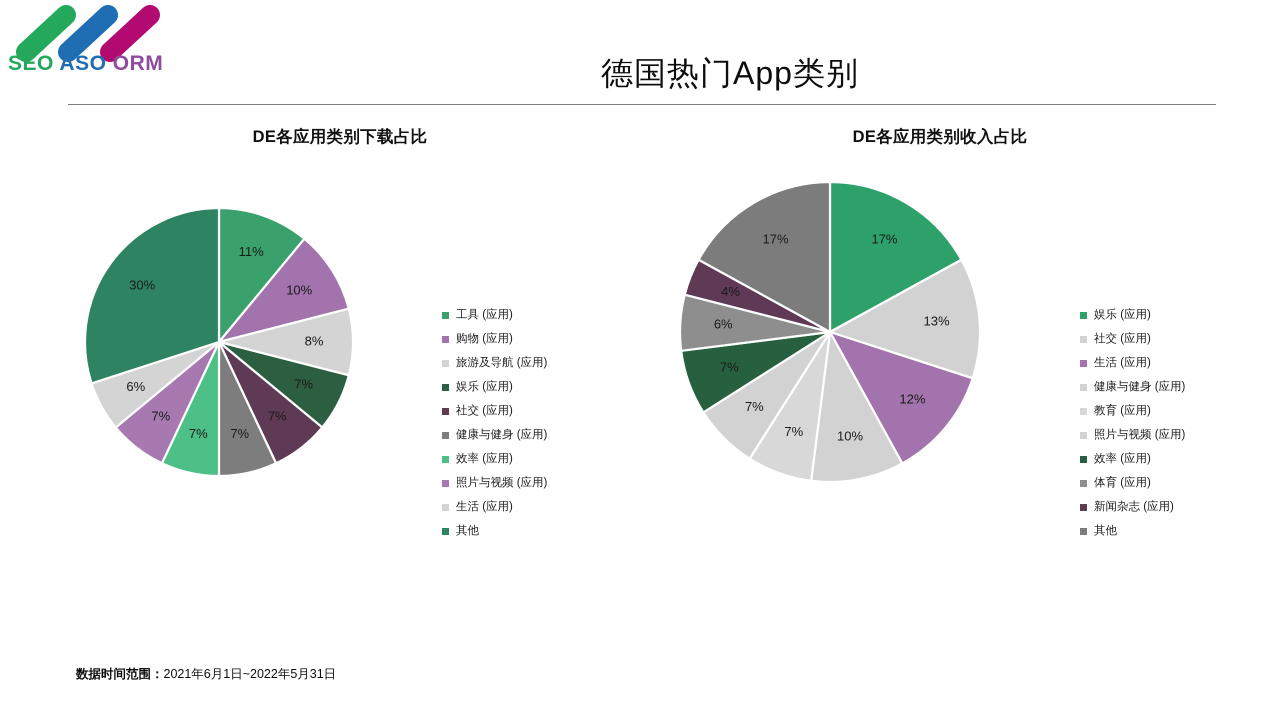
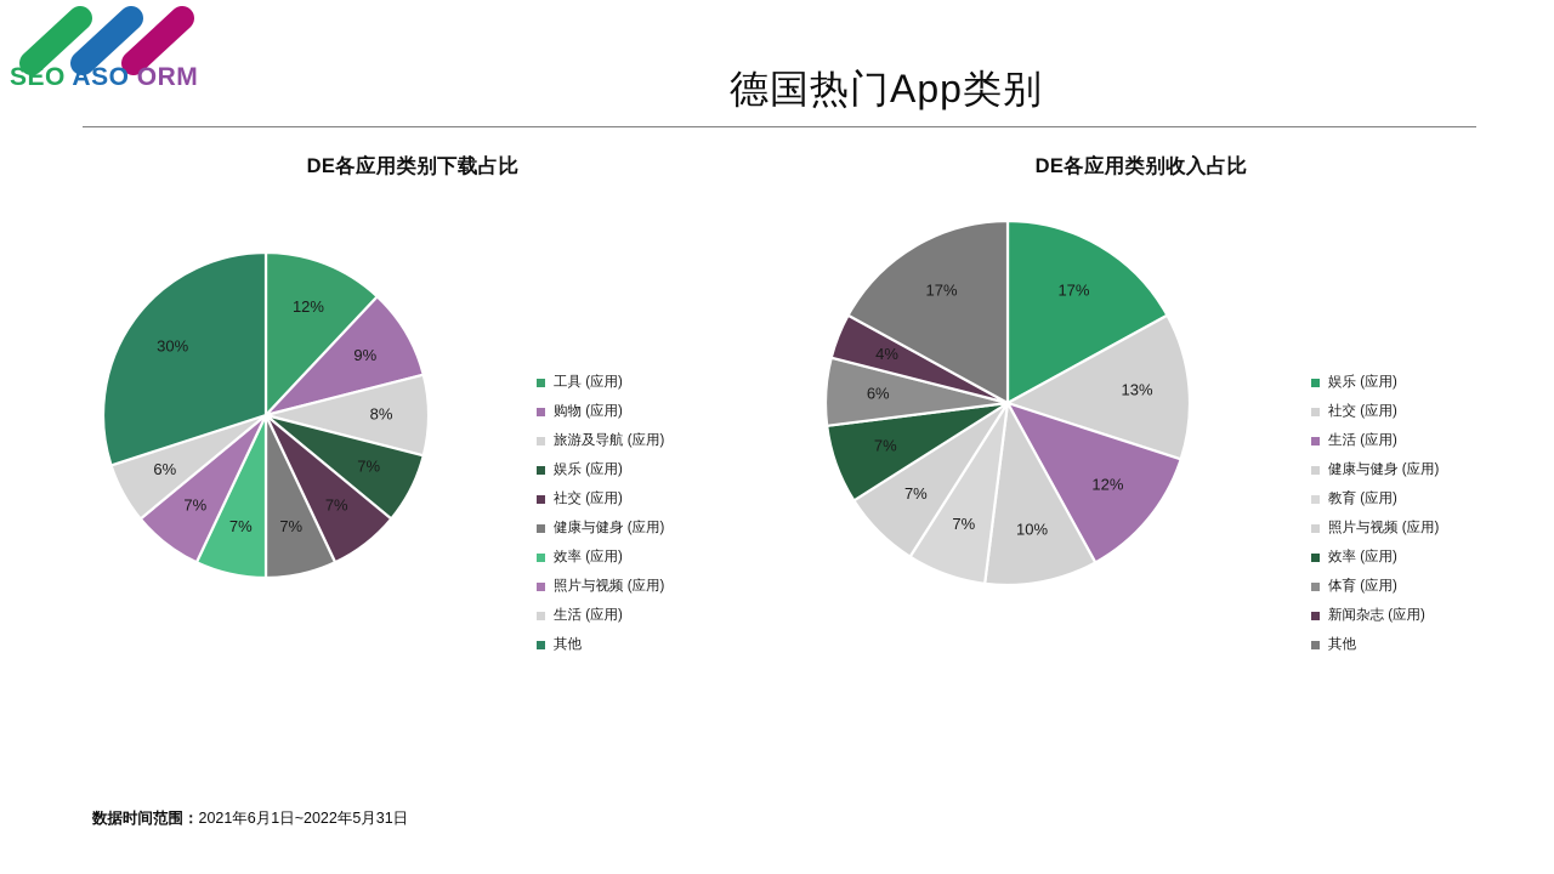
DE各应用类别下载占比/工具 (应用): 11% -> 12%
DE各应用类别下载占比/购物 (应用): 10% -> 9%
